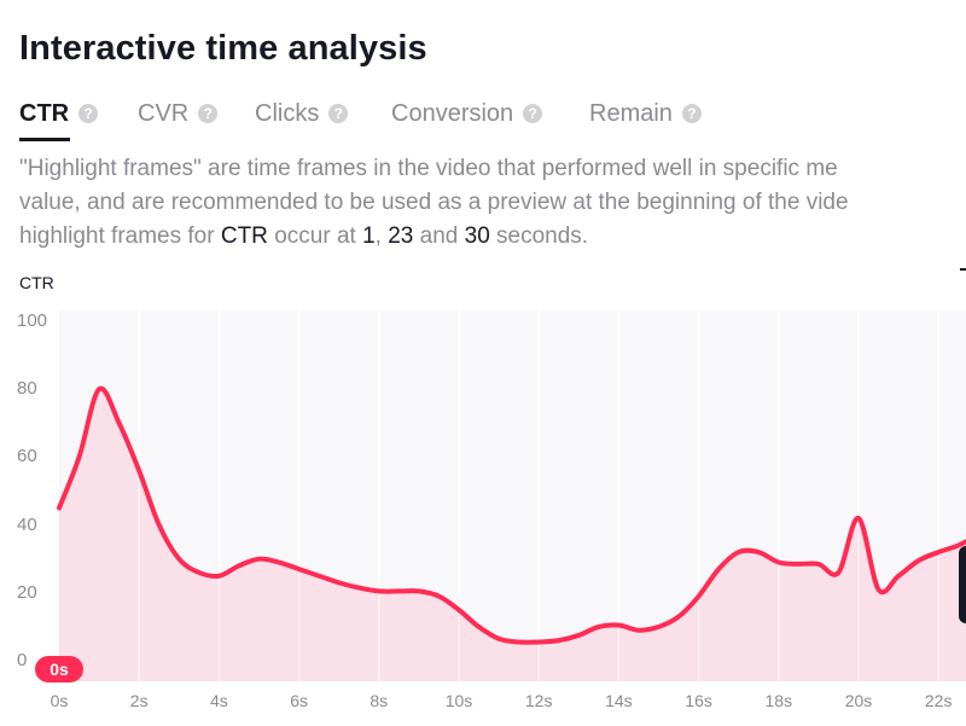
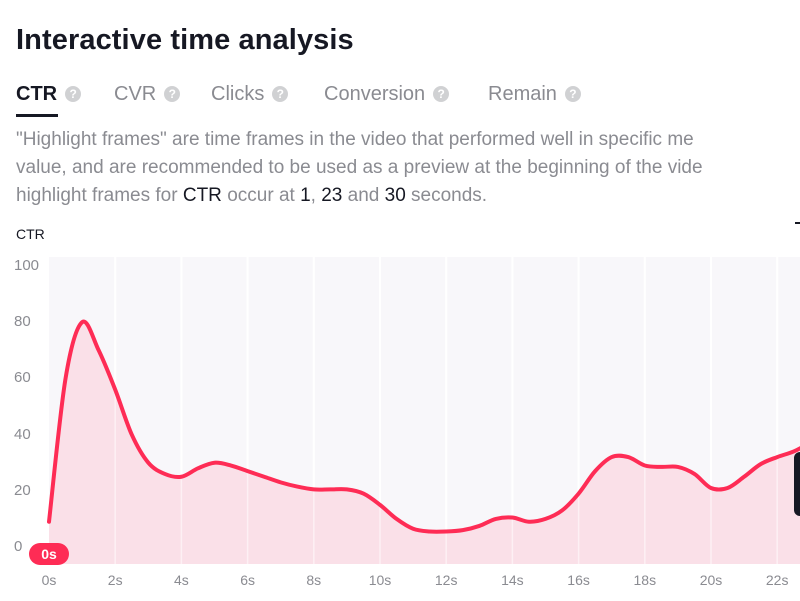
0: 45 -> 9
20: 42 -> 21
